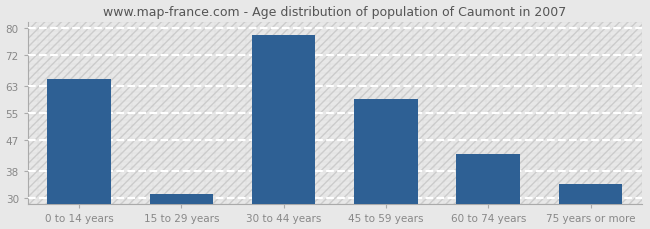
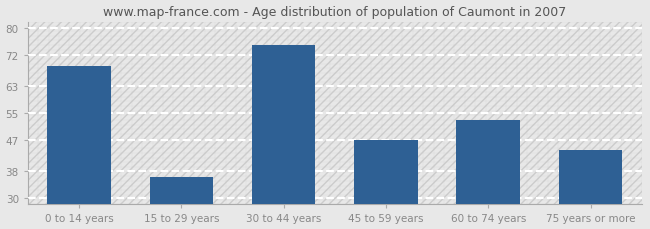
0 to 14 years: 65 -> 69
15 to 29 years: 31 -> 36
30 to 44 years: 78 -> 75
45 to 59 years: 59 -> 47
60 to 74 years: 43 -> 53
75 years or more: 34 -> 44
